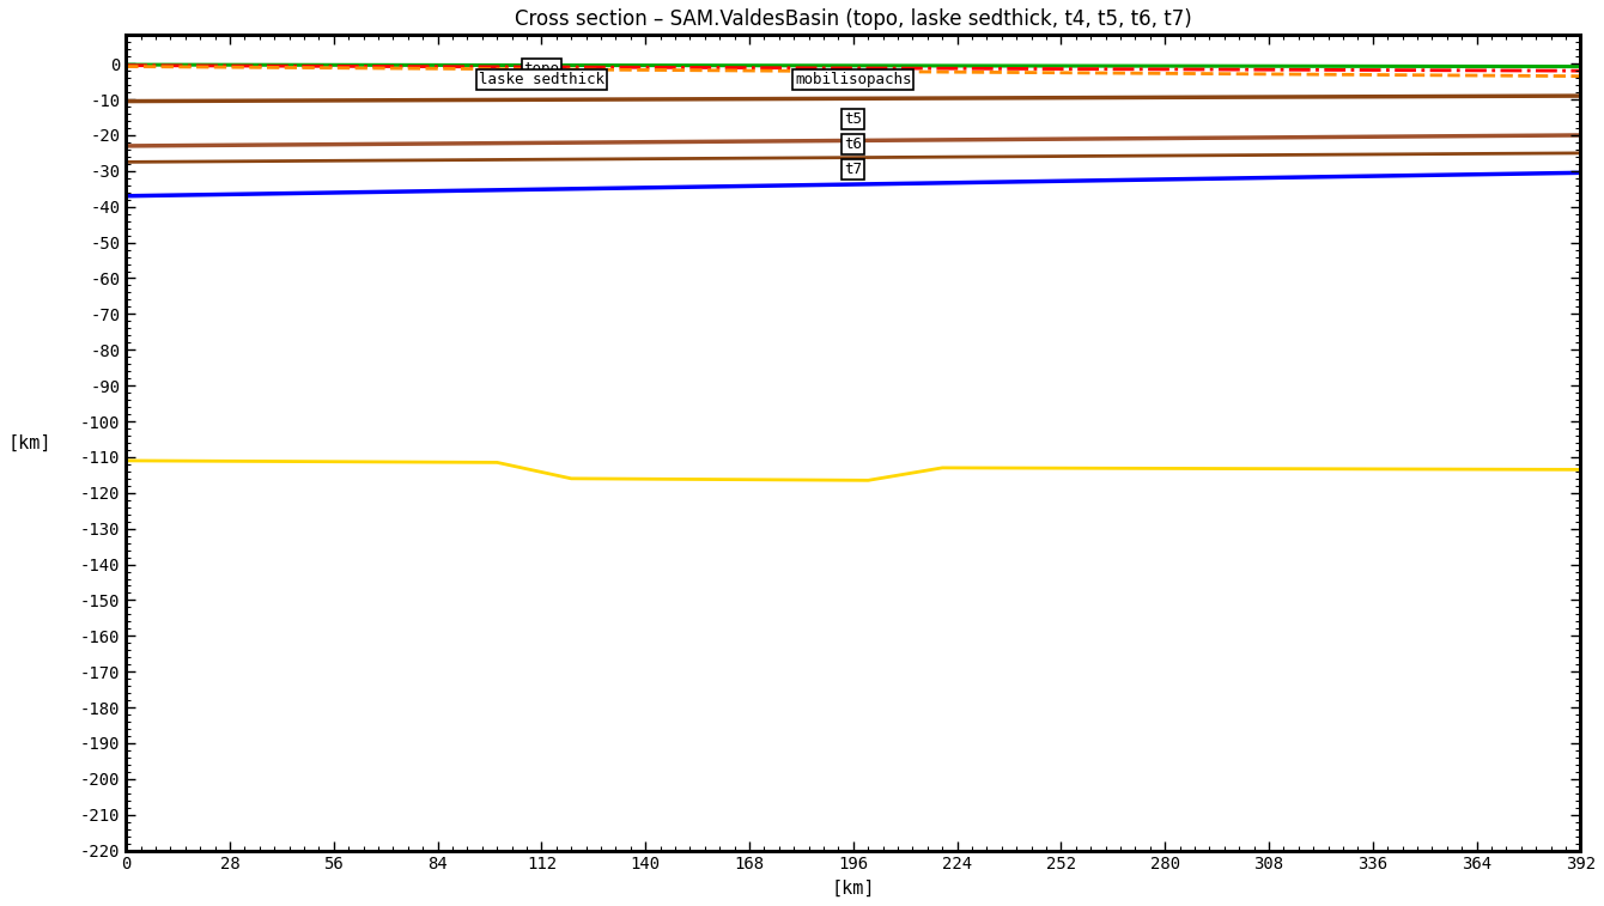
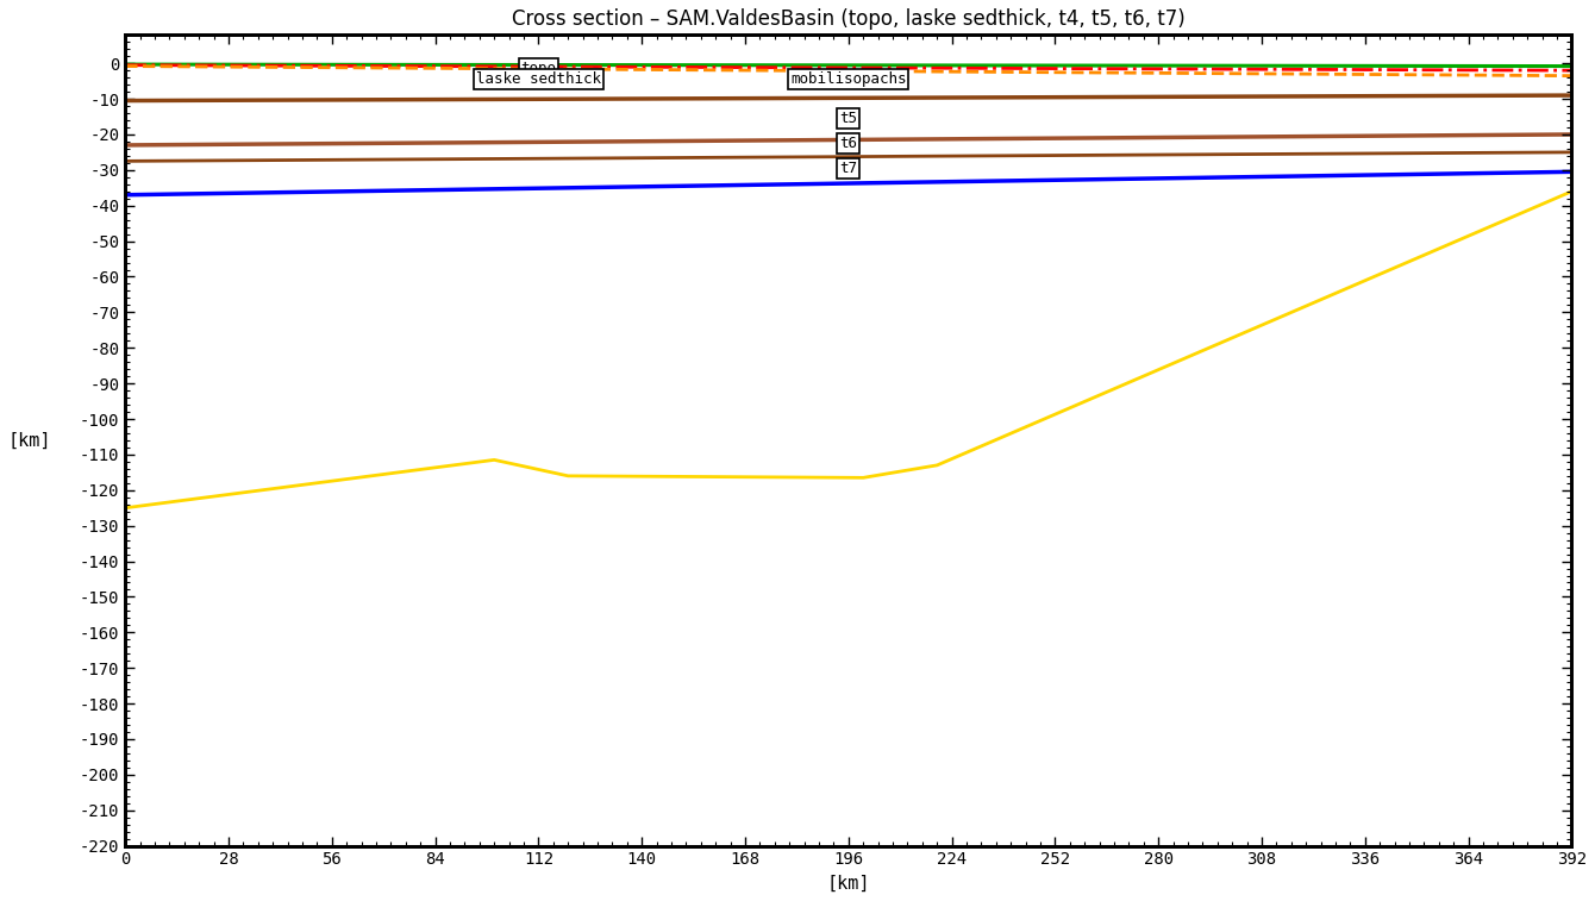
0: -111.0 -> -125.0
392: -113.5 -> -36.0
